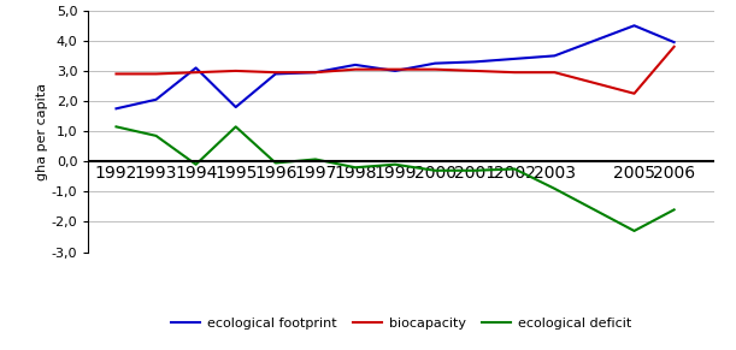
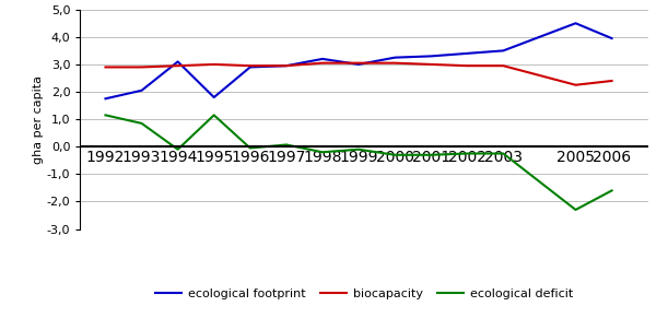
ecological deficit/2003: -0,90 -> -0,25
biocapacity/2006: 3,80 -> 2,40
